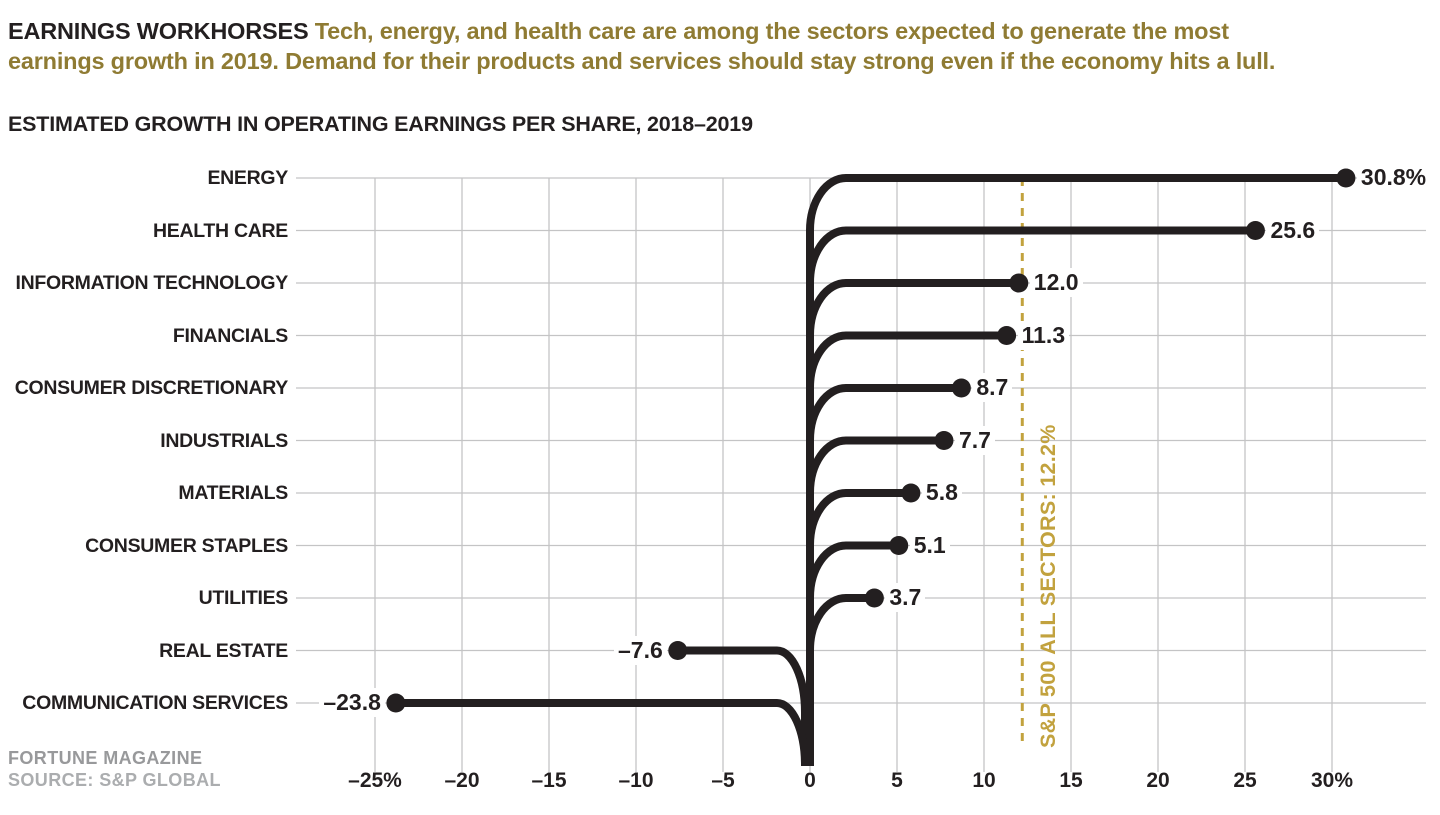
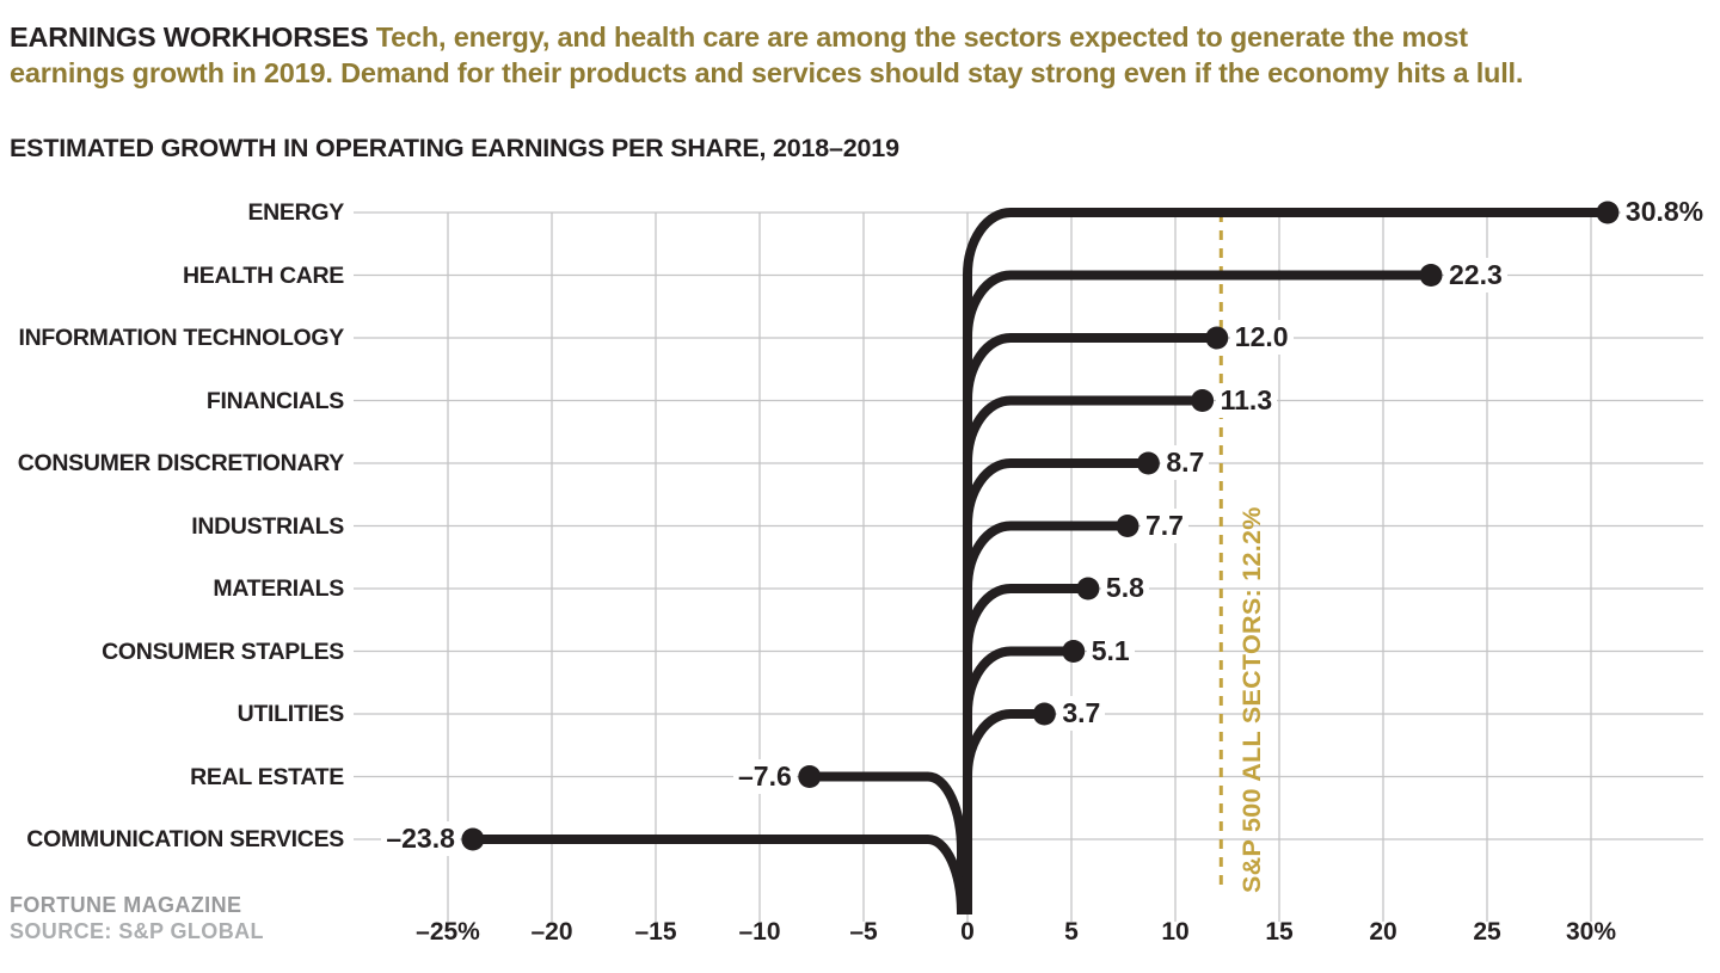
HEALTH CARE: 25.6 -> 22.3
